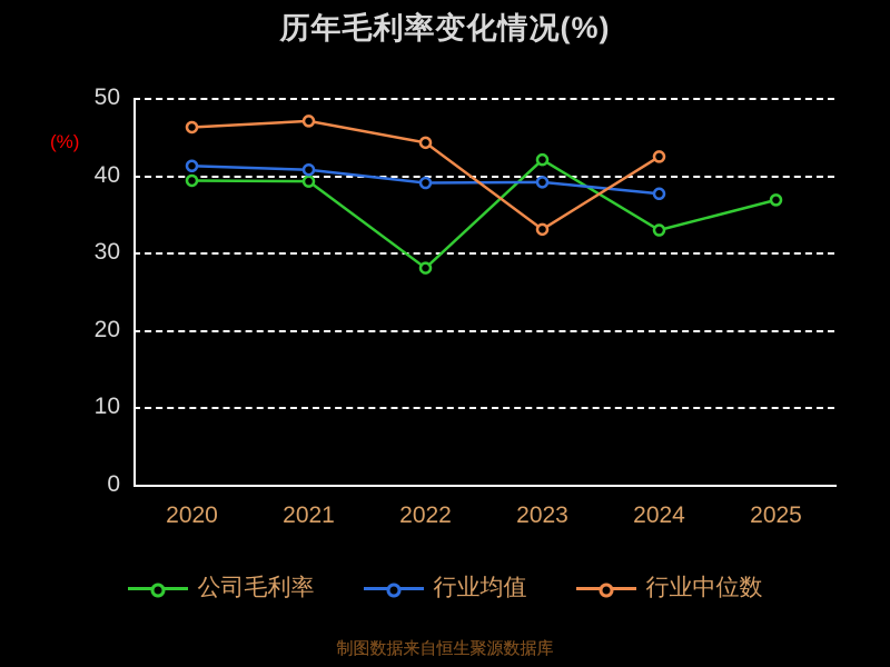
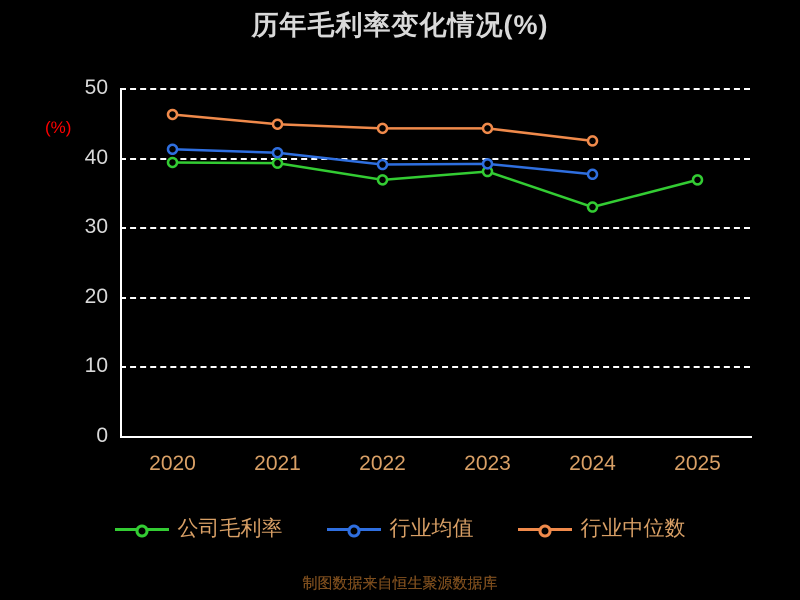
行业中位数/2021: 47 -> 45
公司毛利率/2022: 28 -> 37
公司毛利率/2023: 42 -> 38
行业中位数/2023: 33 -> 44
